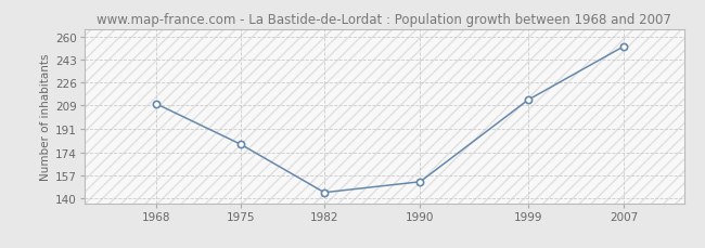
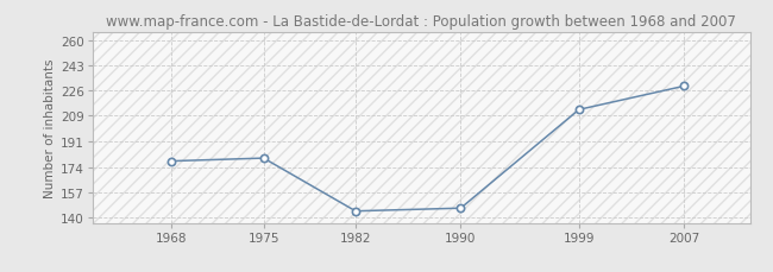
1968: 210 -> 178
1990: 152 -> 146
2007: 253 -> 229
